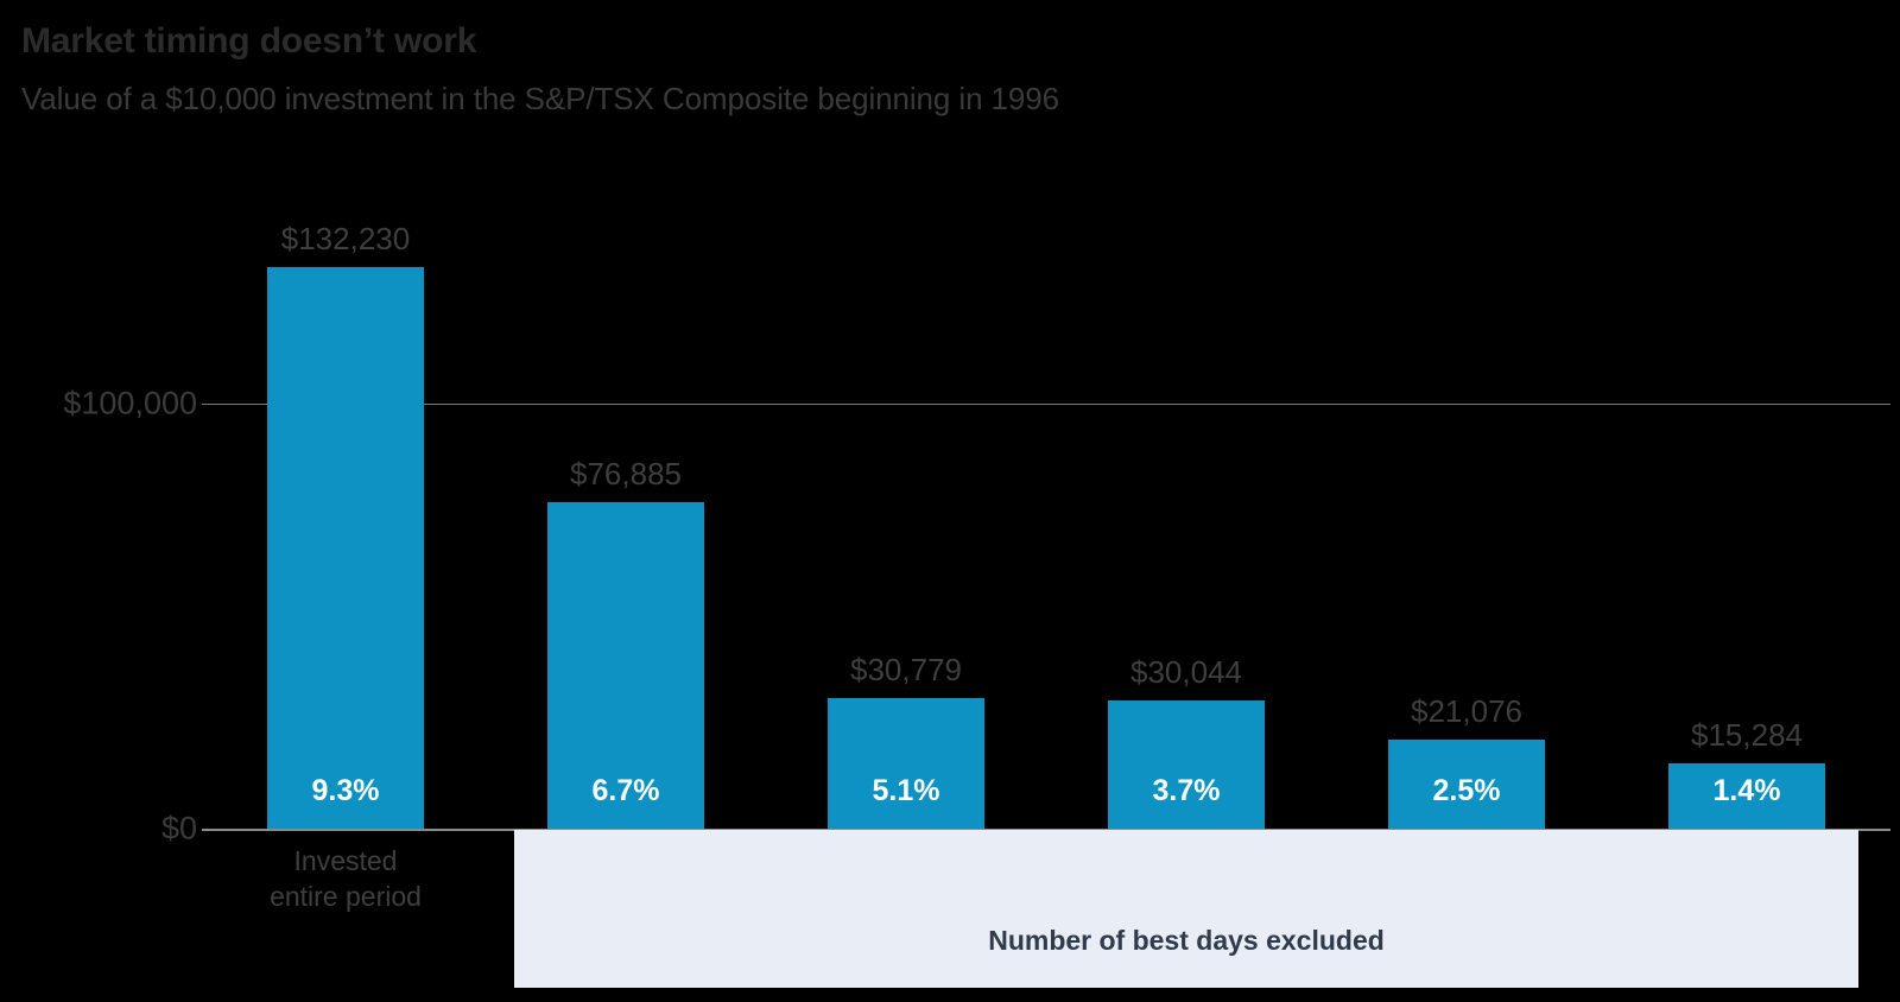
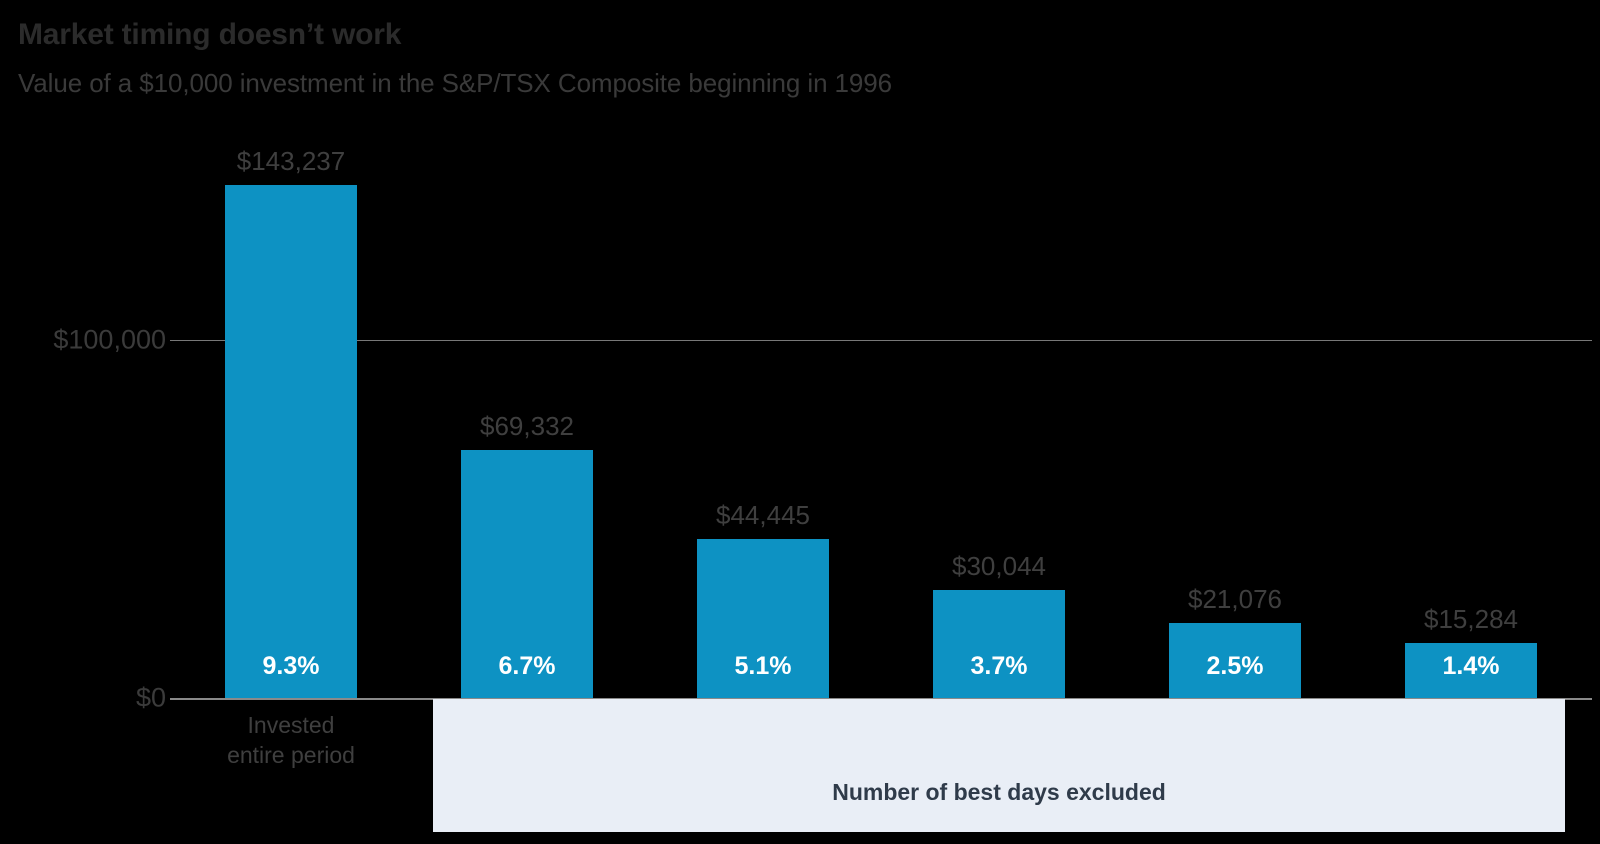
Invested entire period: $132,230 -> $143,237
Missed 10 best days: $76,885 -> $69,332
Missed 20 best days: $30,779 -> $44,445
